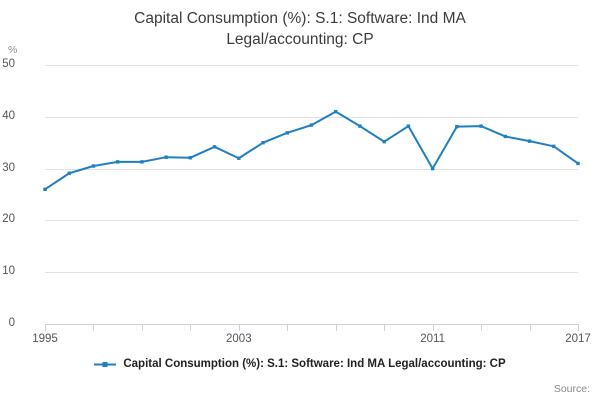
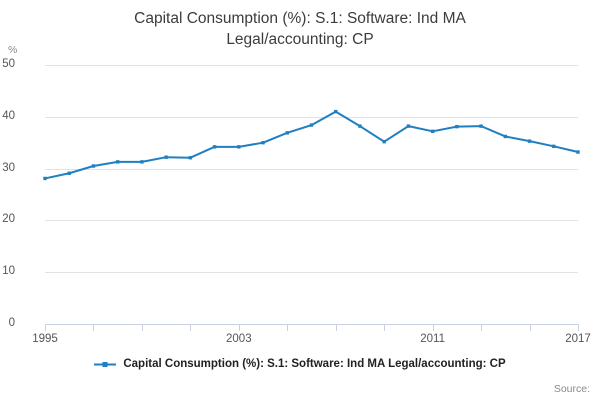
1995: 26 -> 28
2003: 32 -> 34
2011: 30 -> 37
2017: 31 -> 33
